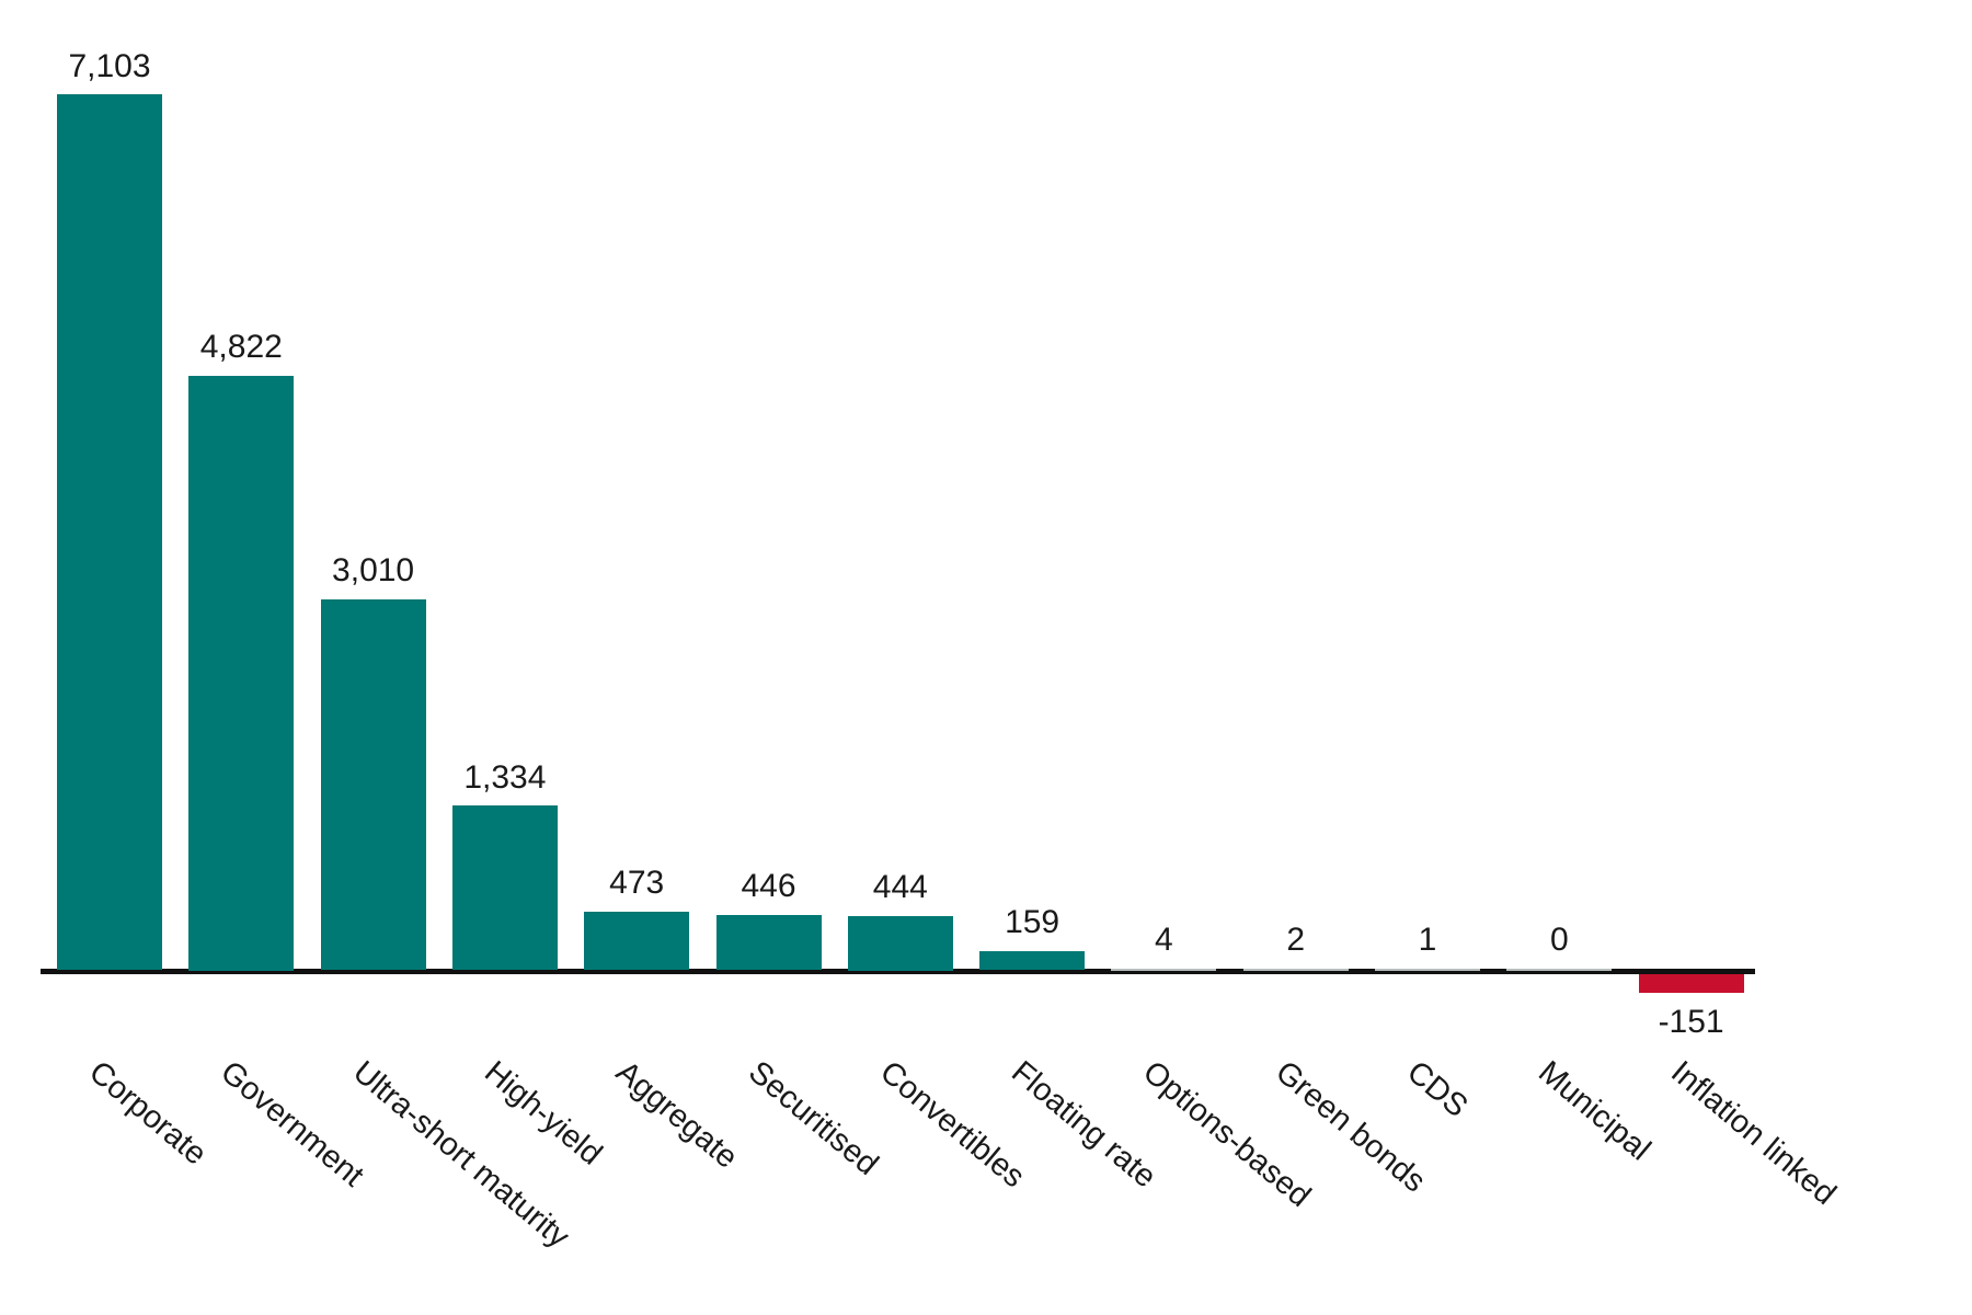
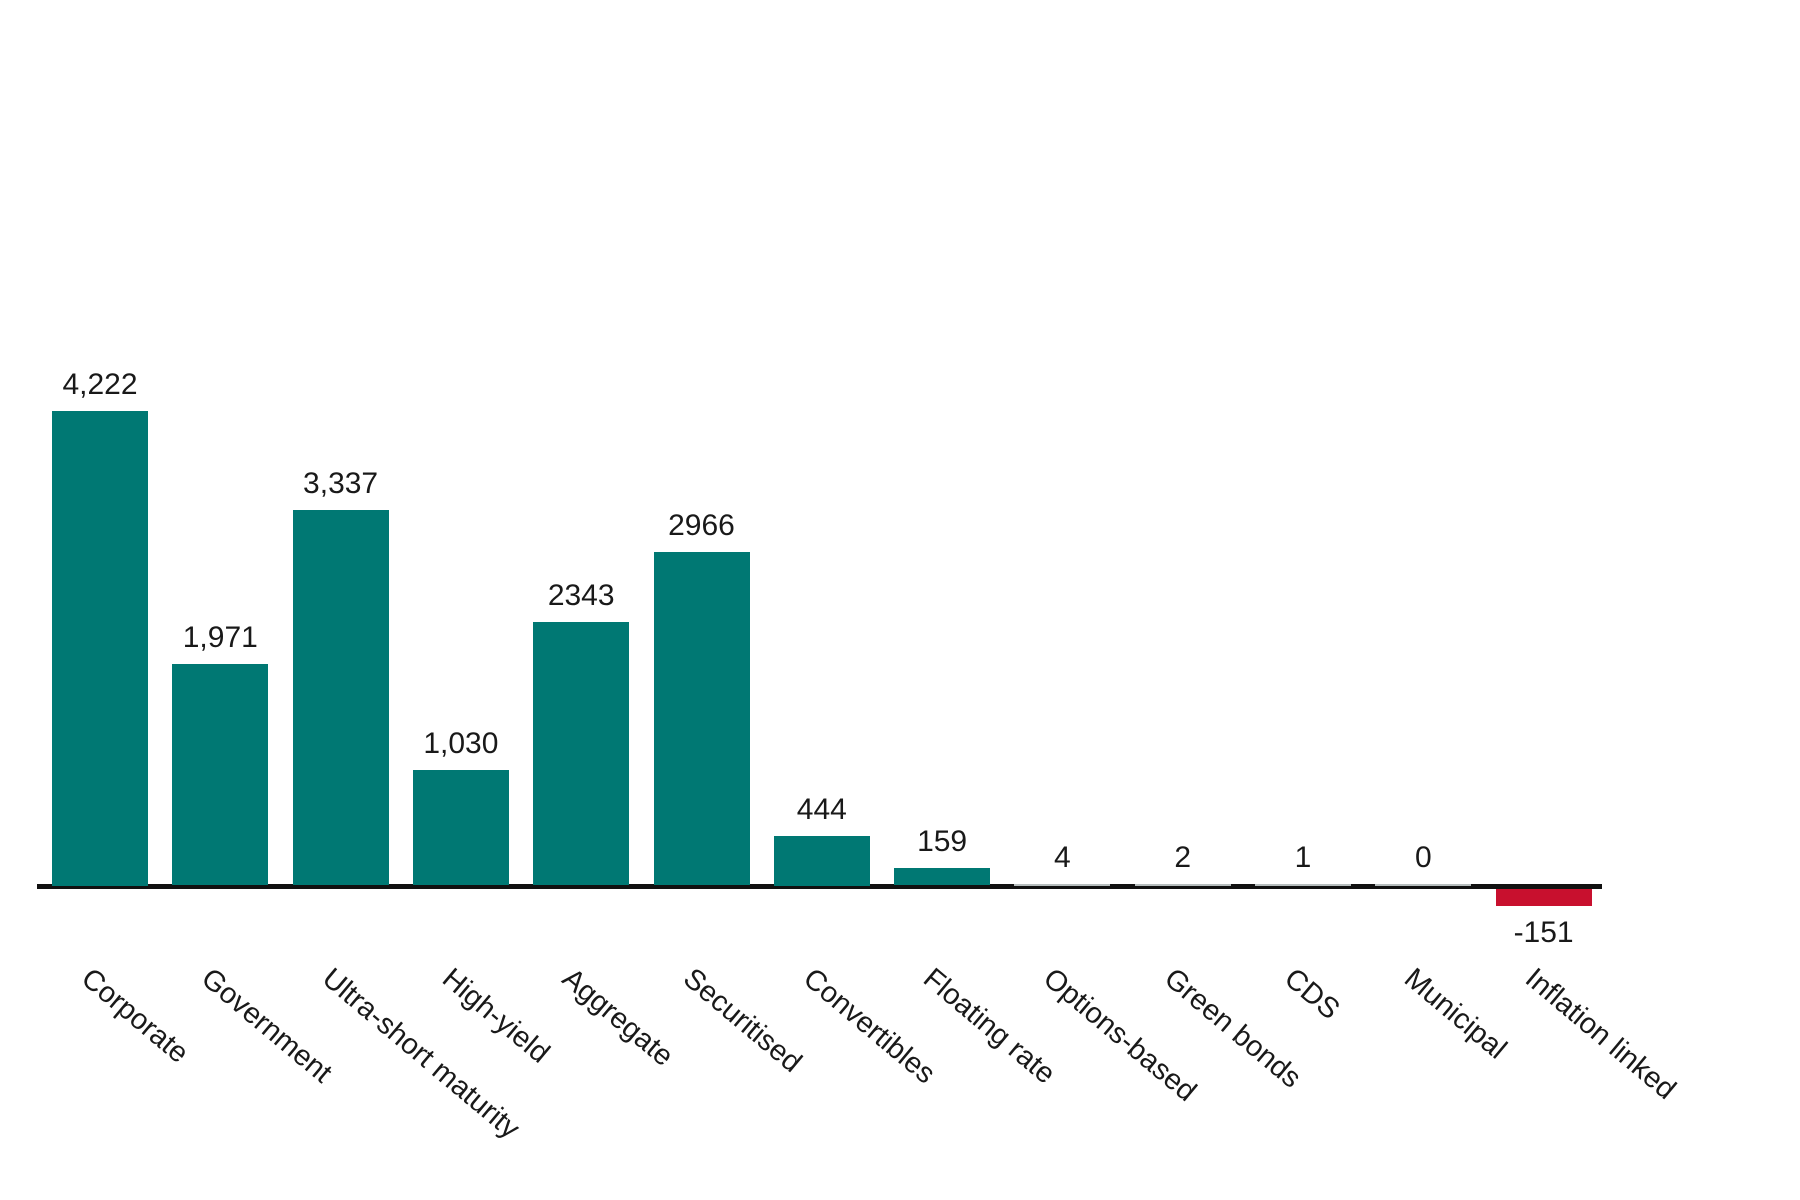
Corporate: 7,103 -> 4,222
Government: 4,822 -> 1,971
Ultra-short maturity: 3,010 -> 3,337
High-yield: 1,334 -> 1,030
Aggregate: 473 -> 2343
Securitised: 446 -> 2966
